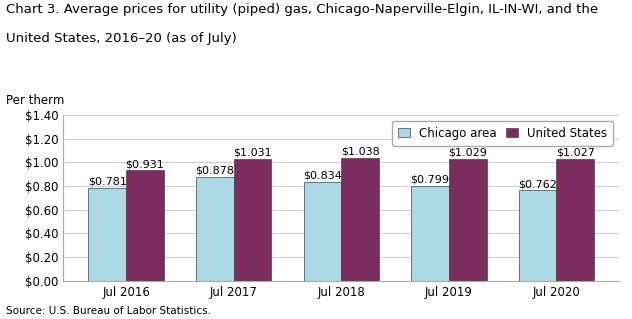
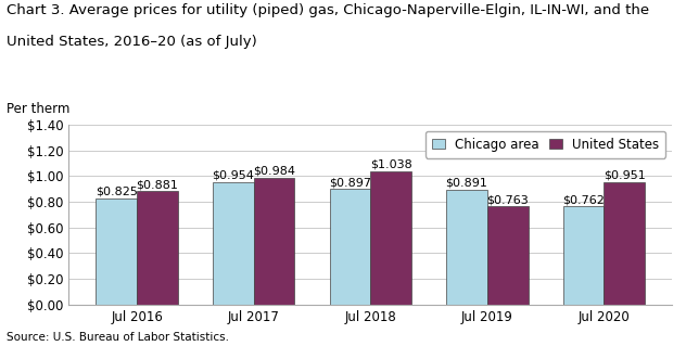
Chicago area/Jul 2016: $0.781 -> $0.825
United States/Jul 2016: $0.931 -> $0.881
Chicago area/Jul 2017: $0.878 -> $0.954
United States/Jul 2017: $1.031 -> $0.984
Chicago area/Jul 2018: $0.834 -> $0.897
Chicago area/Jul 2019: $0.799 -> $0.891
United States/Jul 2019: $1.029 -> $0.763
United States/Jul 2020: $1.027 -> $0.951
